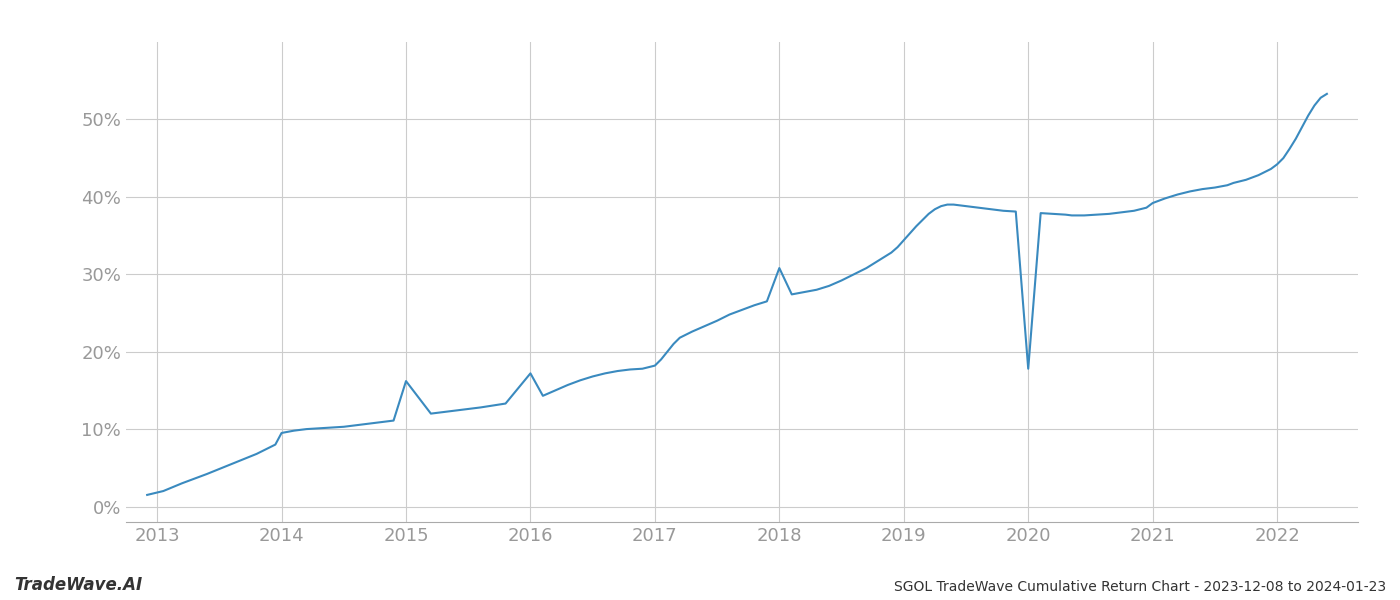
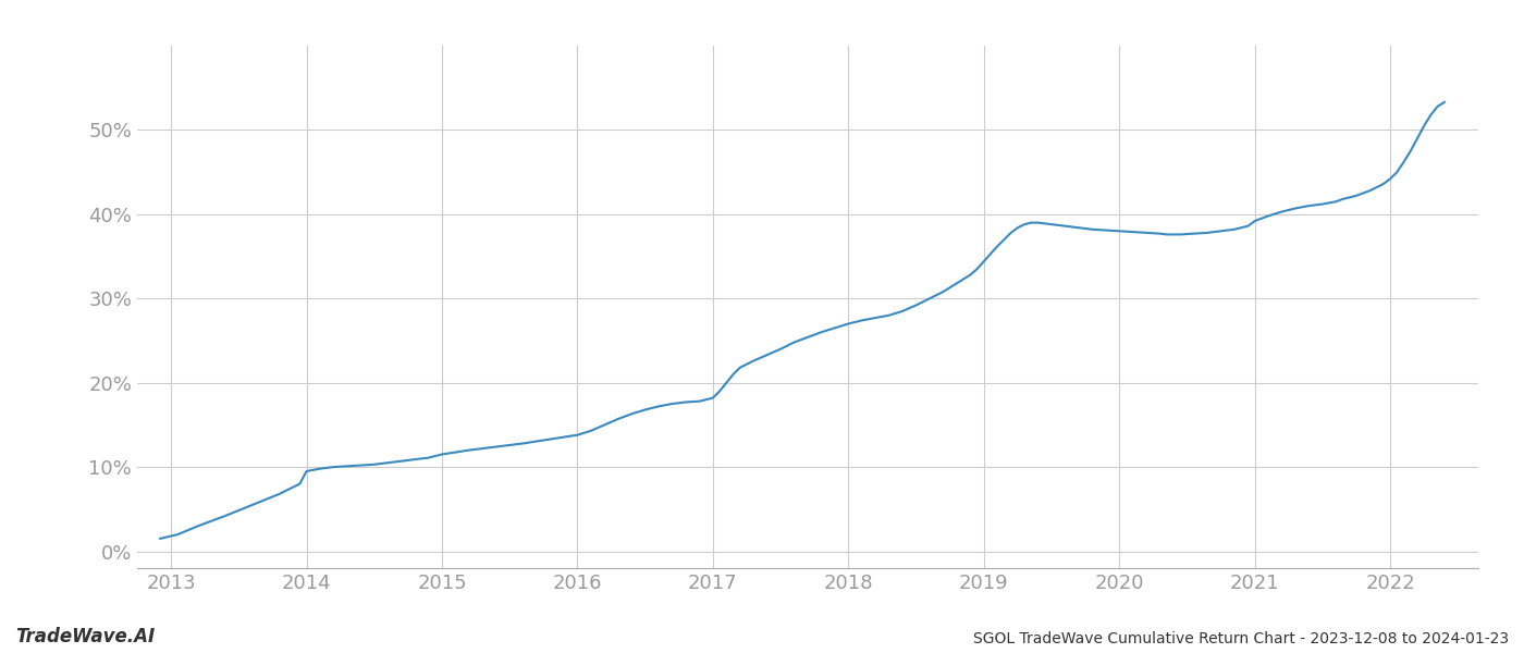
2015: 16.2% -> 11.5%
2016: 17.2% -> 13.8%
2018: 30.8% -> 27.0%
2020: 17.8% -> 38.0%
